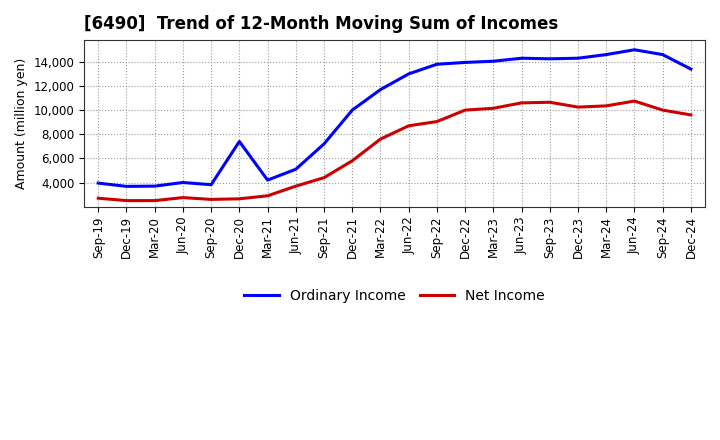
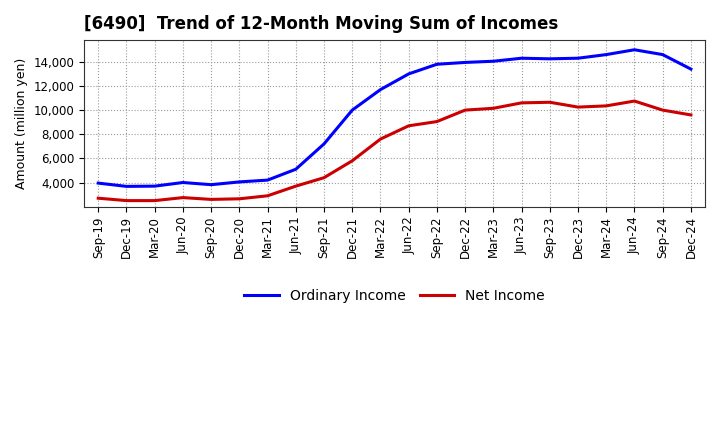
Ordinary Income/Dec-20: 7,400 -> 4,000
